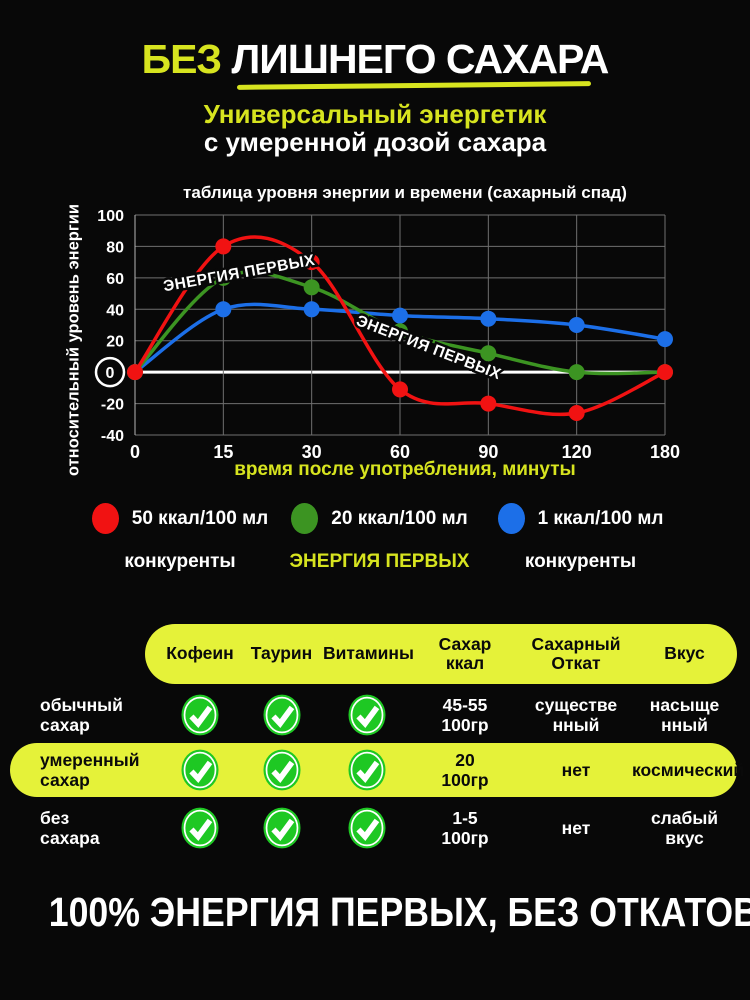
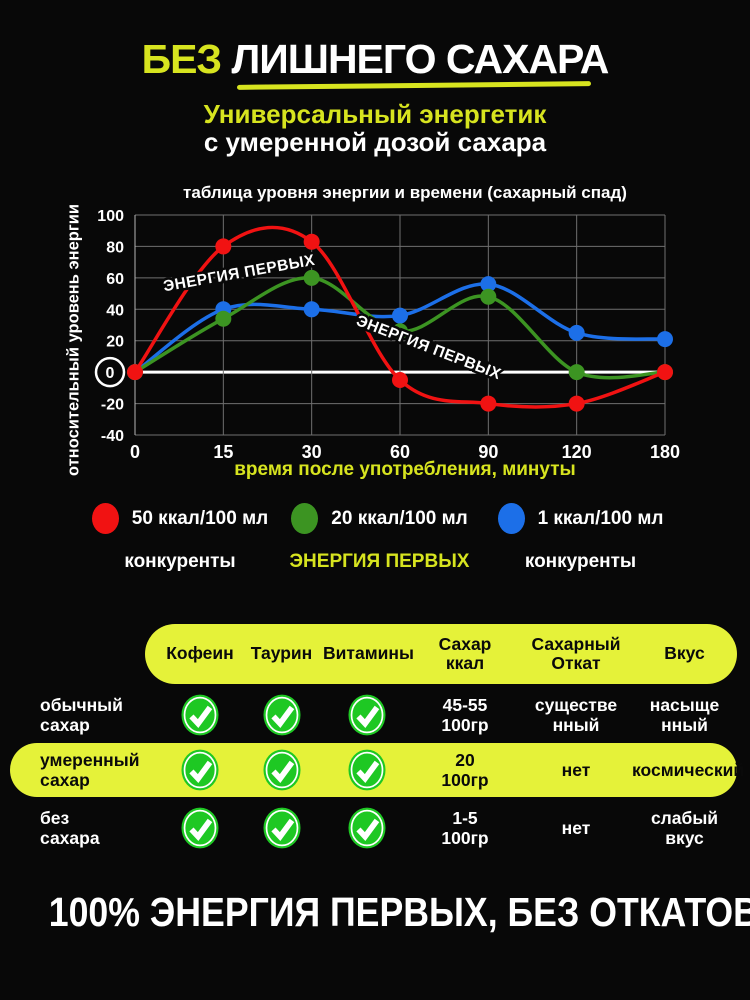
20 ккал/100 мл/15: 60 -> 34
50 ккал/100 мл/30: 70 -> 83
20 ккал/100 мл/30: 54 -> 60
50 ккал/100 мл/60: -11 -> -5
20 ккал/100 мл/90: 12 -> 48
1 ккал/100 мл/90: 34 -> 56
50 ккал/100 мл/120: -26 -> -20
1 ккал/100 мл/120: 30 -> 25
